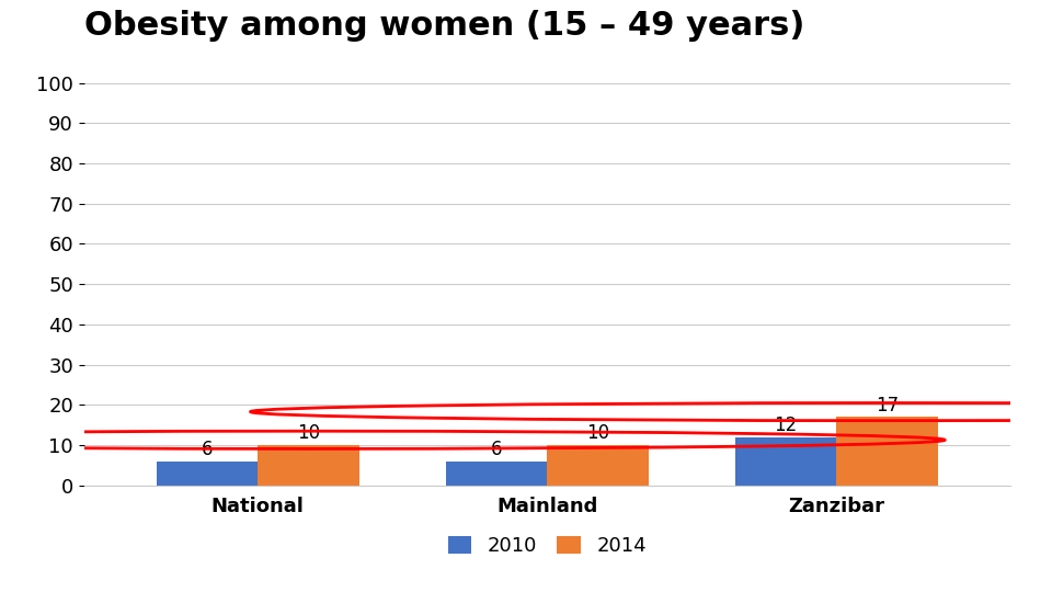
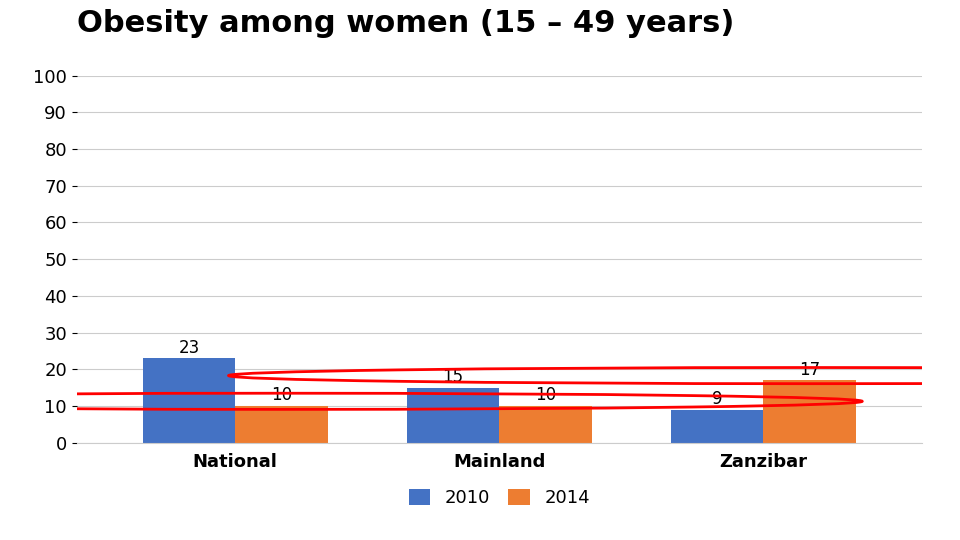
2010/National: 6 -> 23
2010/Mainland: 6 -> 15
2010/Zanzibar: 12 -> 9
